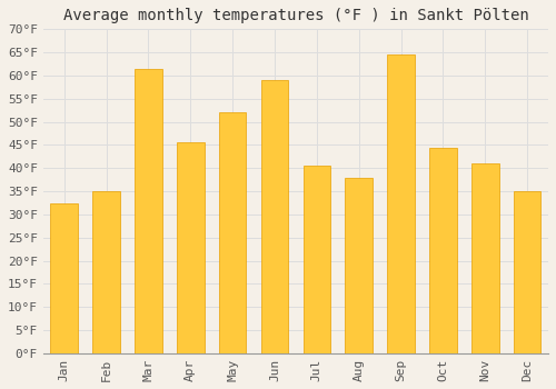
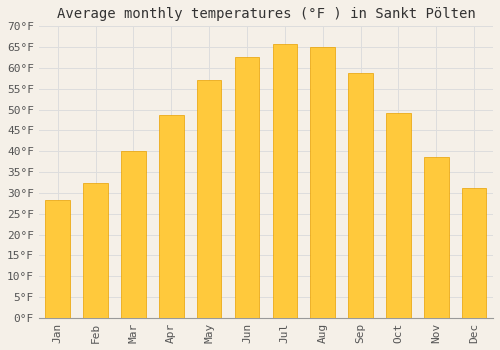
Jan: 32.5°F -> 28.4°F
Feb: 35.0°F -> 32.5°F
Mar: 61.5°F -> 40.1°F
Apr: 45.5°F -> 48.6°F
May: 52.0°F -> 57.0°F
Jun: 59.0°F -> 62.6°F
Jul: 40.5°F -> 65.8°F
Aug: 38.0°F -> 65.1°F
Sep: 64.5°F -> 58.8°F
Oct: 44.5°F -> 49.3°F
Nov: 41.0°F -> 38.7°F
Dec: 35.0°F -> 31.3°F
